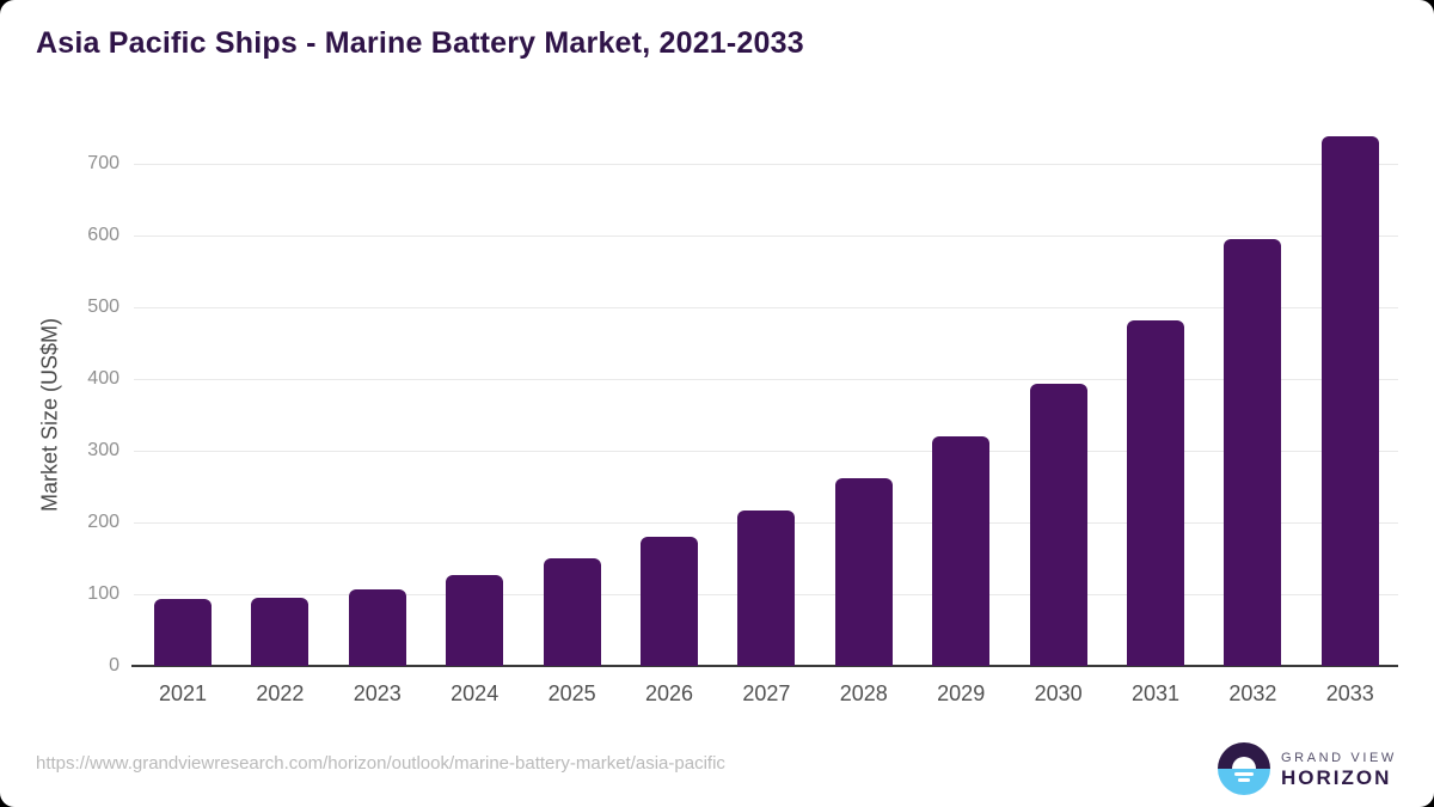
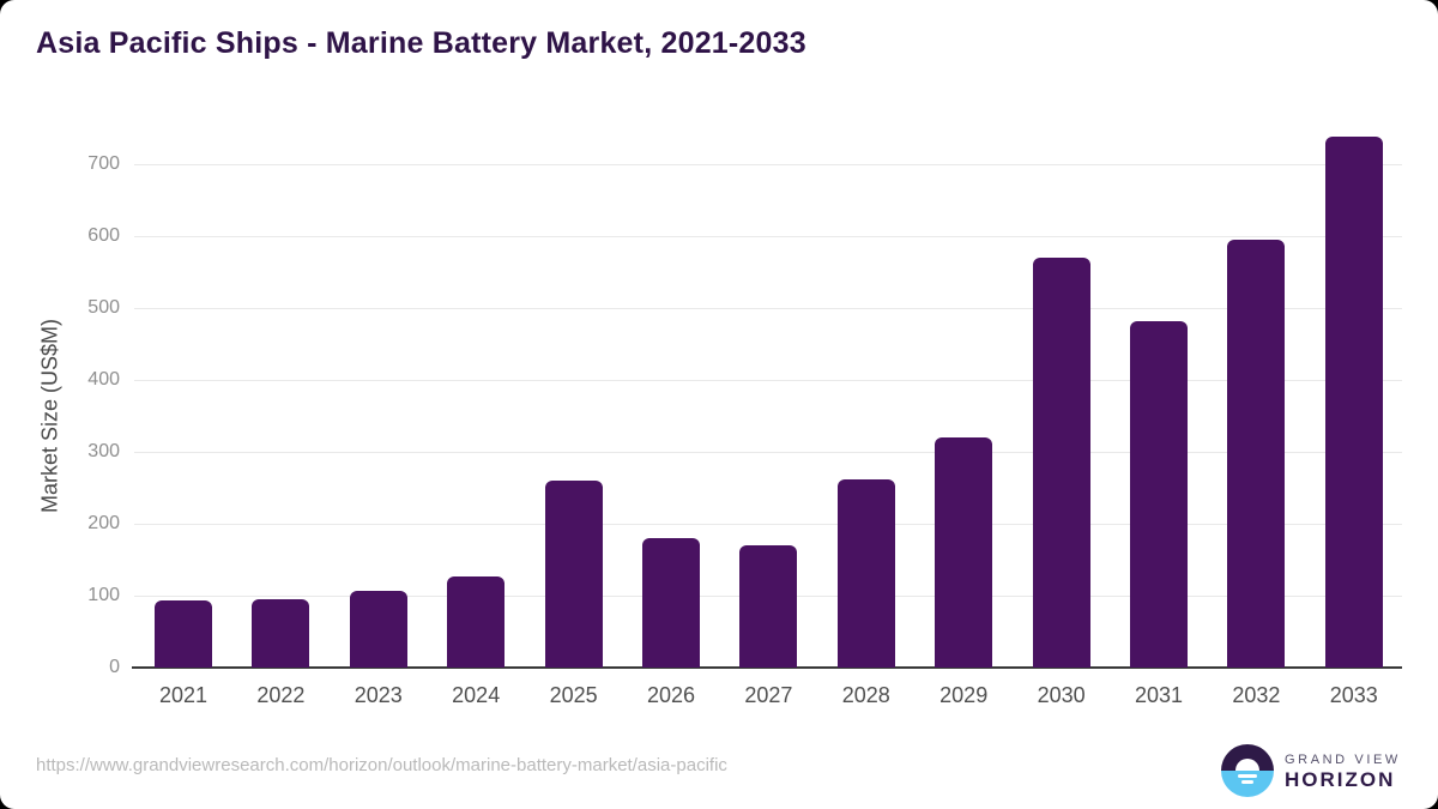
2025: 150 -> 260
2027: 220 -> 170
2030: 390 -> 570
